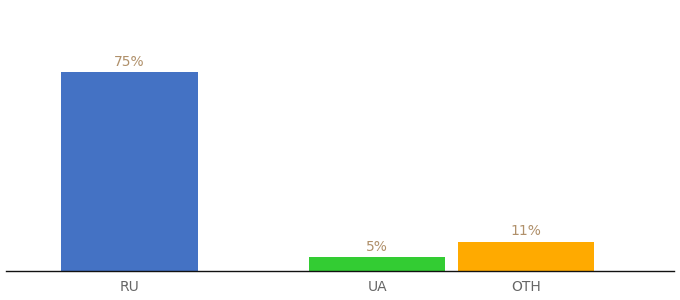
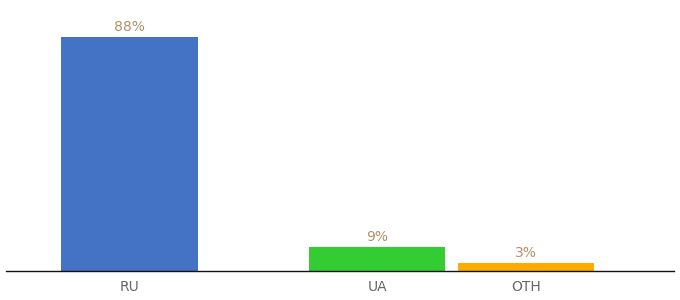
RU: 75% -> 88%
UA: 5% -> 9%
OTH: 11% -> 3%
